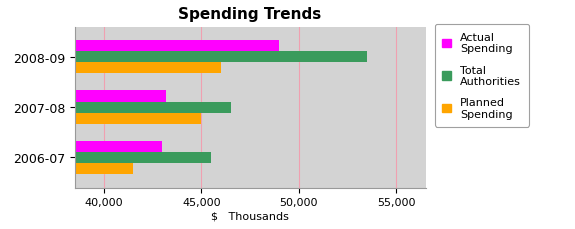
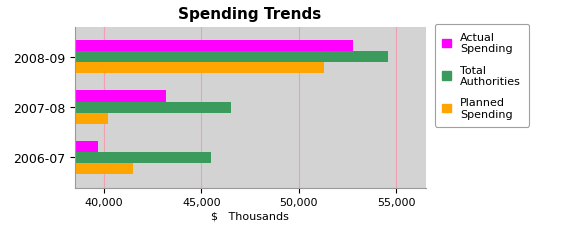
Actual Spending/2008-09: 49,000 -> 52,800
Total Authorities/2008-09: 53,500 -> 54,600
Planned Spending/2008-09: 46,000 -> 51,300
Planned Spending/2007-08: 45,000 -> 40,200
Actual Spending/2006-07: 43,000 -> 39,700
